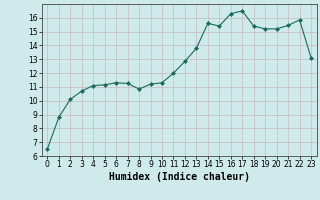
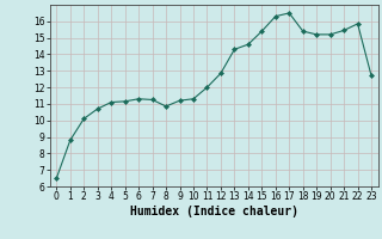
13: 13.8 -> 14.3
14: 15.6 -> 14.6
23: 13.1 -> 12.7
